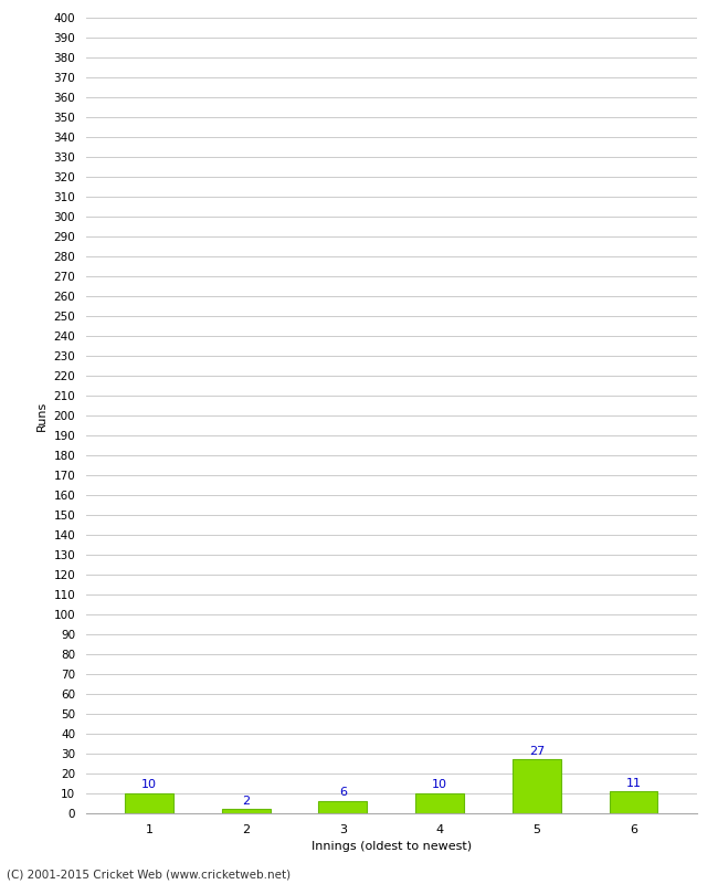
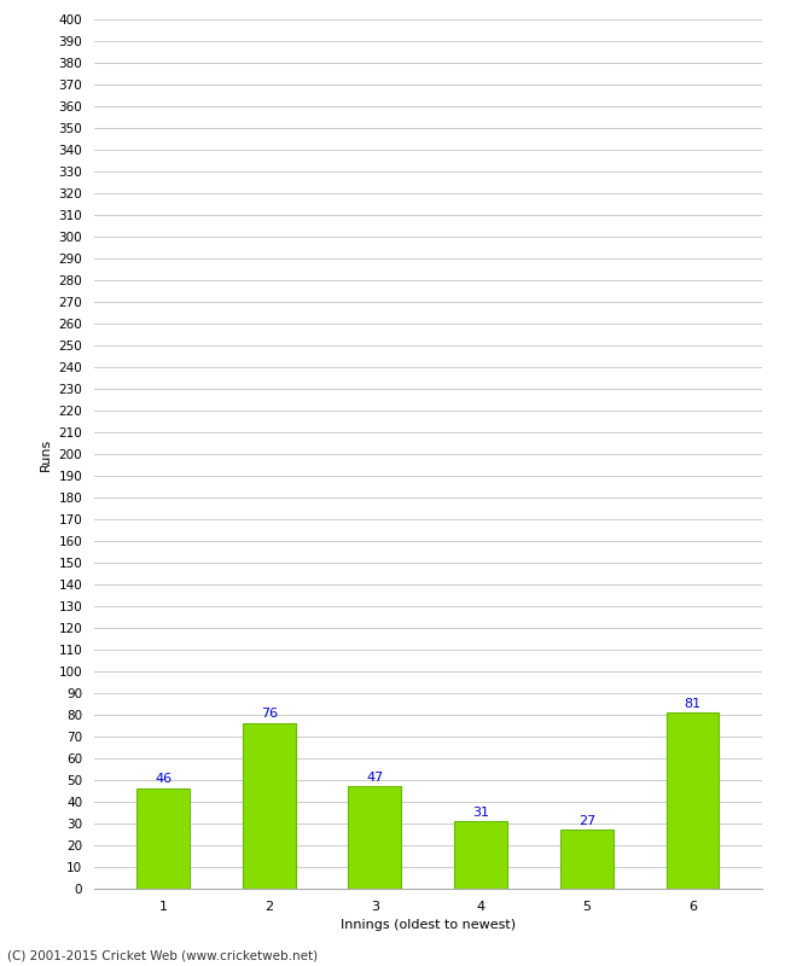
1: 10 -> 46
2: 2 -> 76
3: 6 -> 47
4: 10 -> 31
6: 11 -> 81
